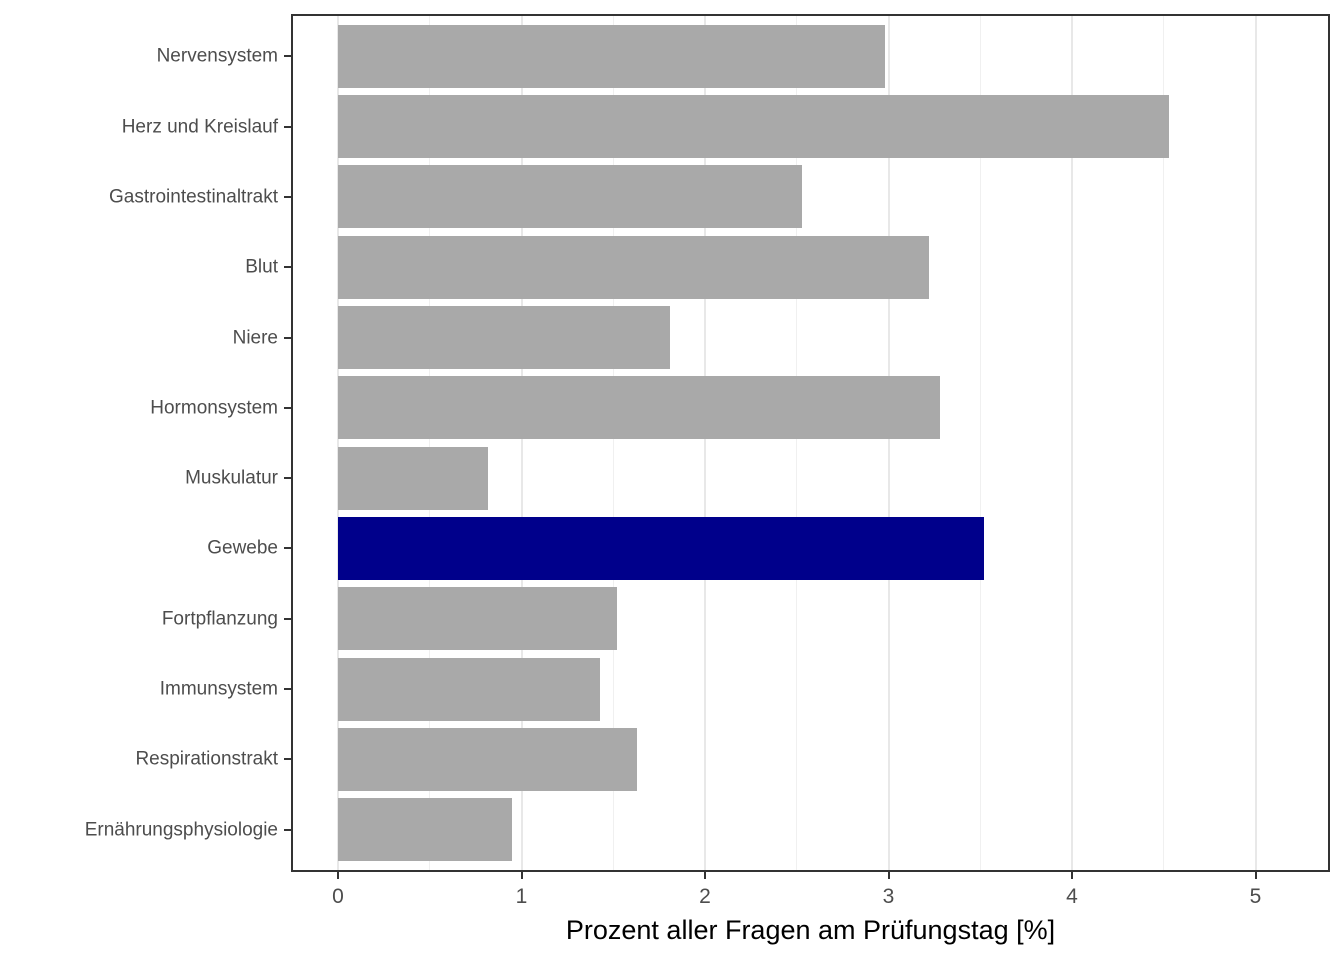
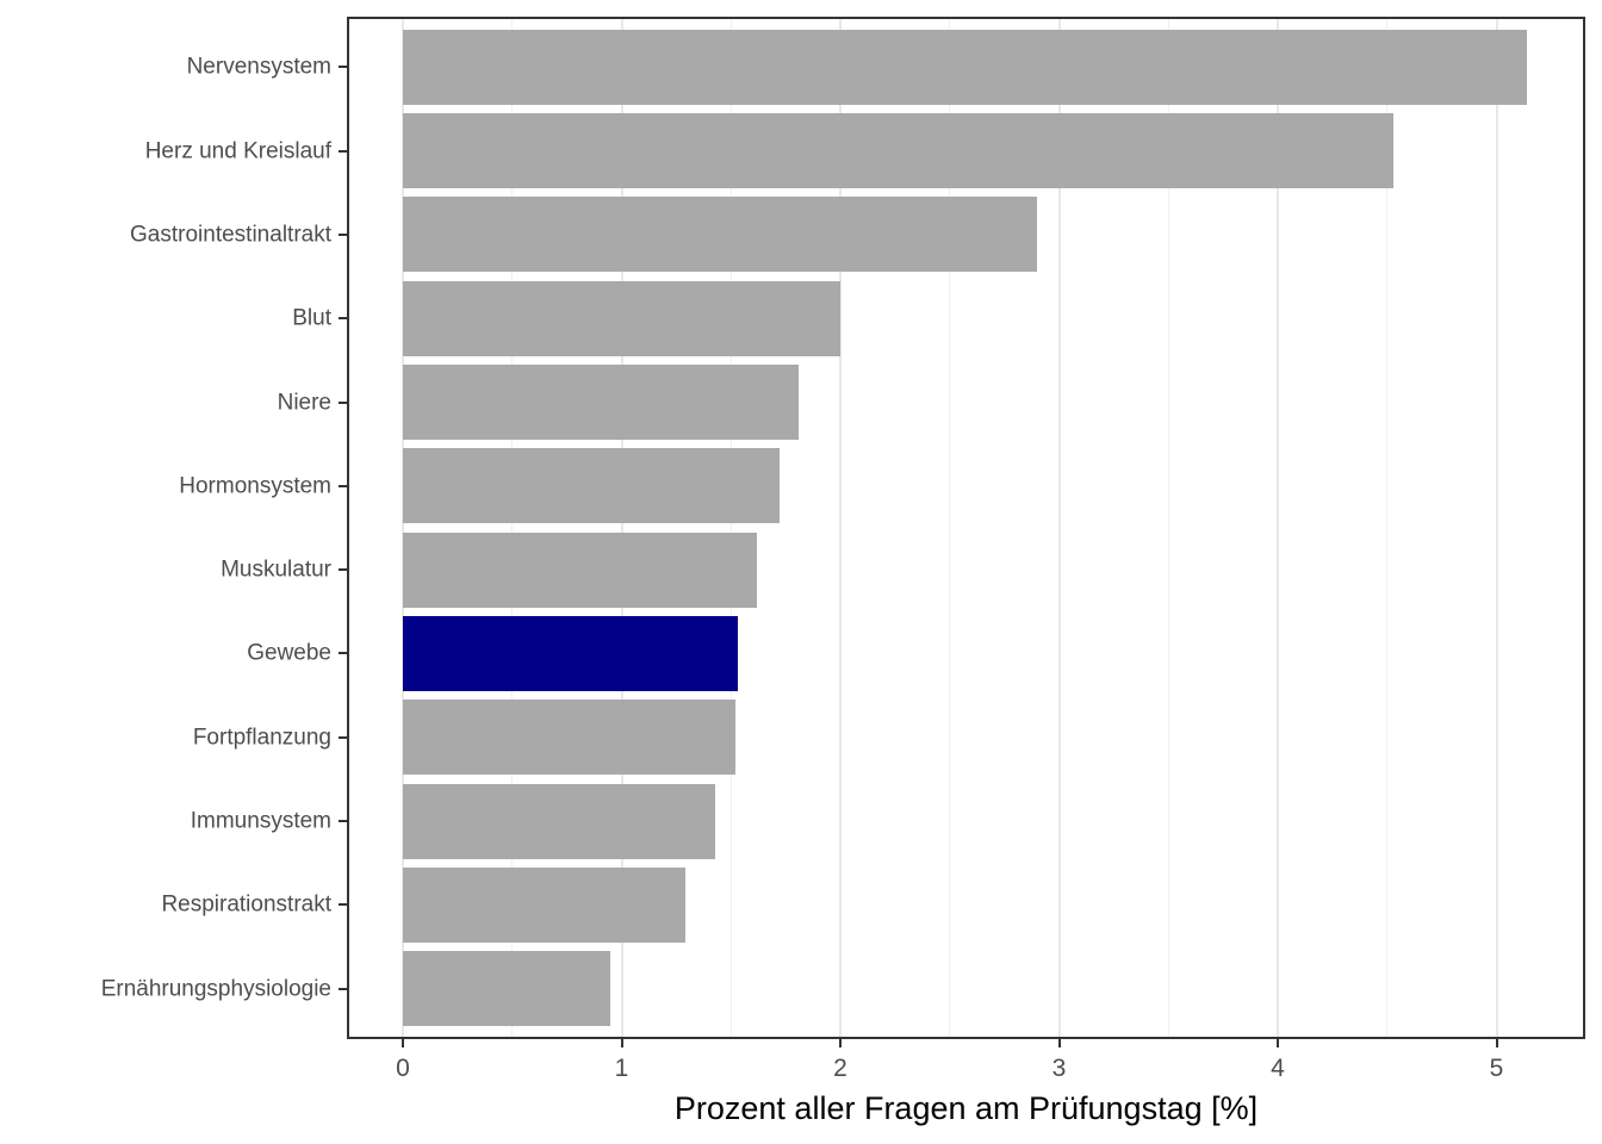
Nervensystem: 2.98 -> 5.14
Gastrointestinaltrakt: 2.53 -> 2.90
Blut: 3.22 -> 2.00
Hormonsystem: 3.28 -> 1.72
Muskulatur: 0.82 -> 1.62
Gewebe: 3.52 -> 1.53
Respirationstrakt: 1.63 -> 1.29
